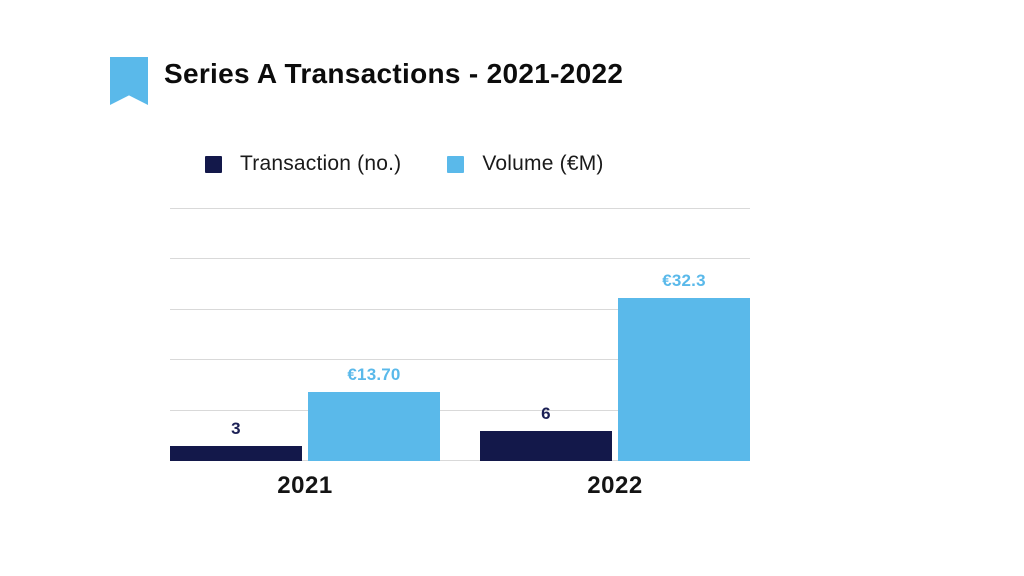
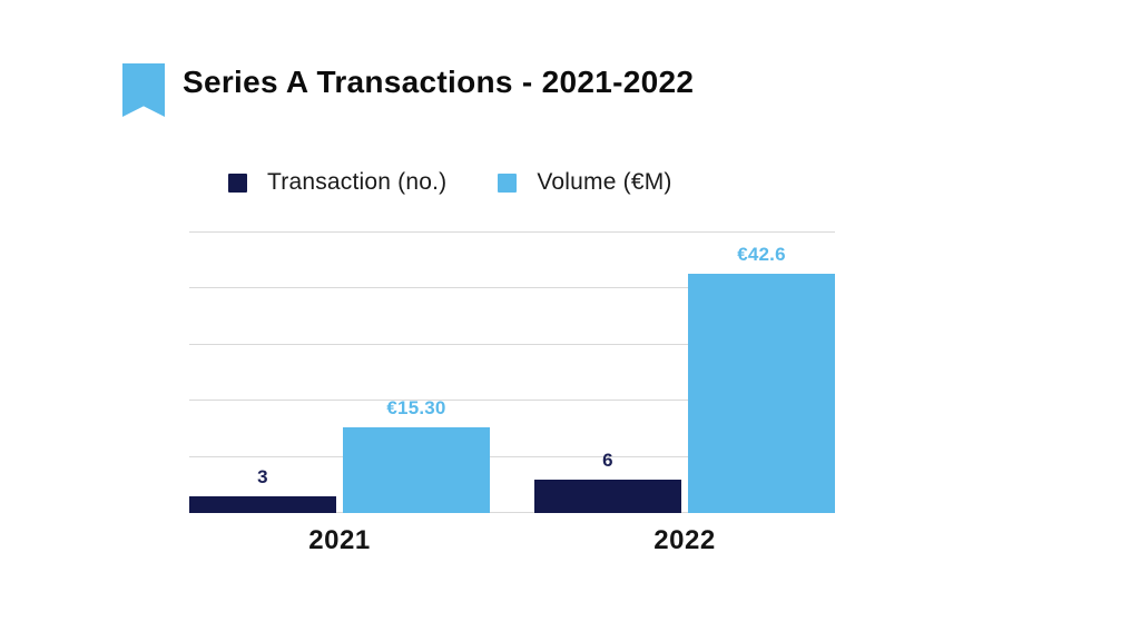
Volume (€M)/2021: €13.70 -> €15.30
Volume (€M)/2022: €32.3 -> €42.6
